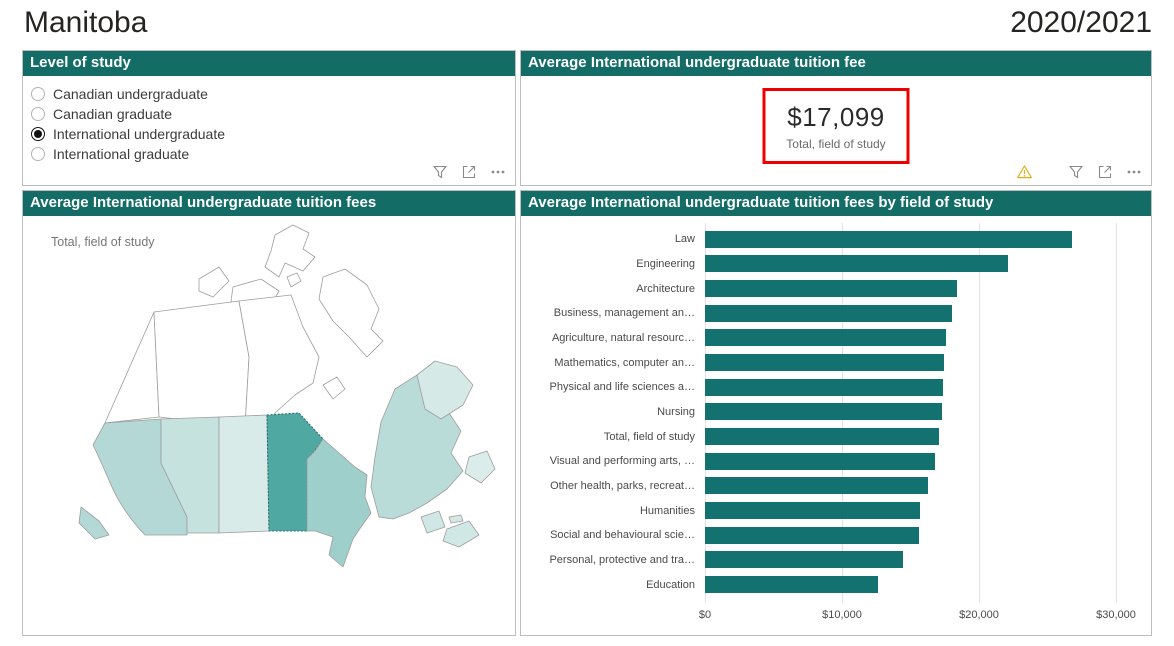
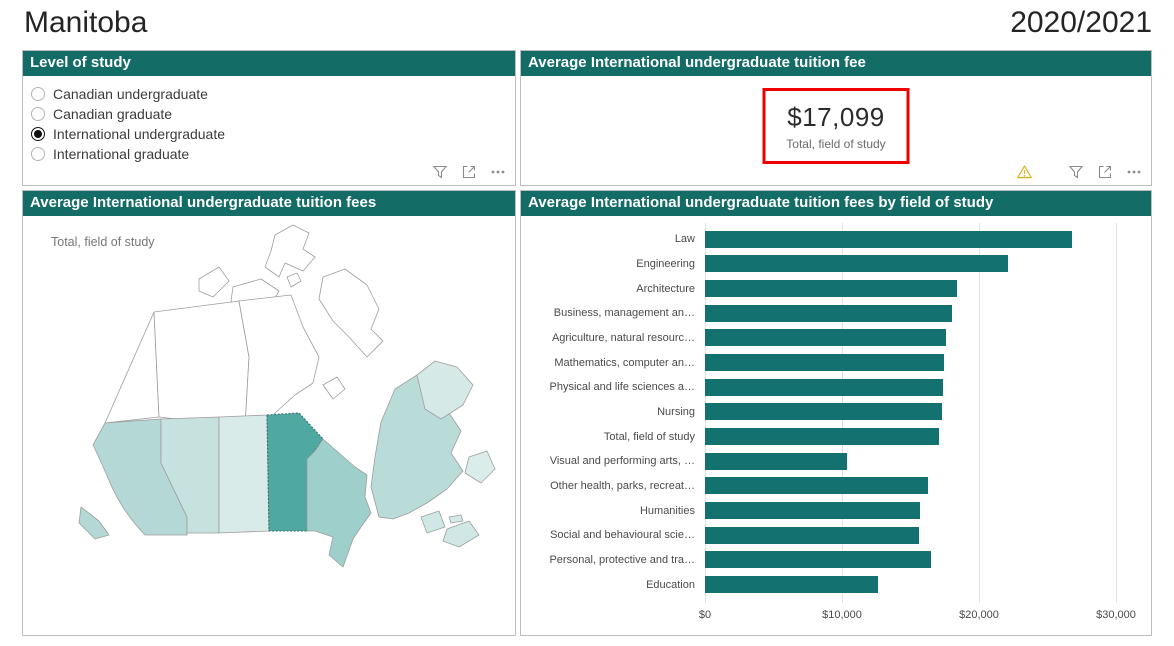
Visual and performing arts, …: $16800 -> $10400
Personal, protective and tra…: $14400 -> $16500
